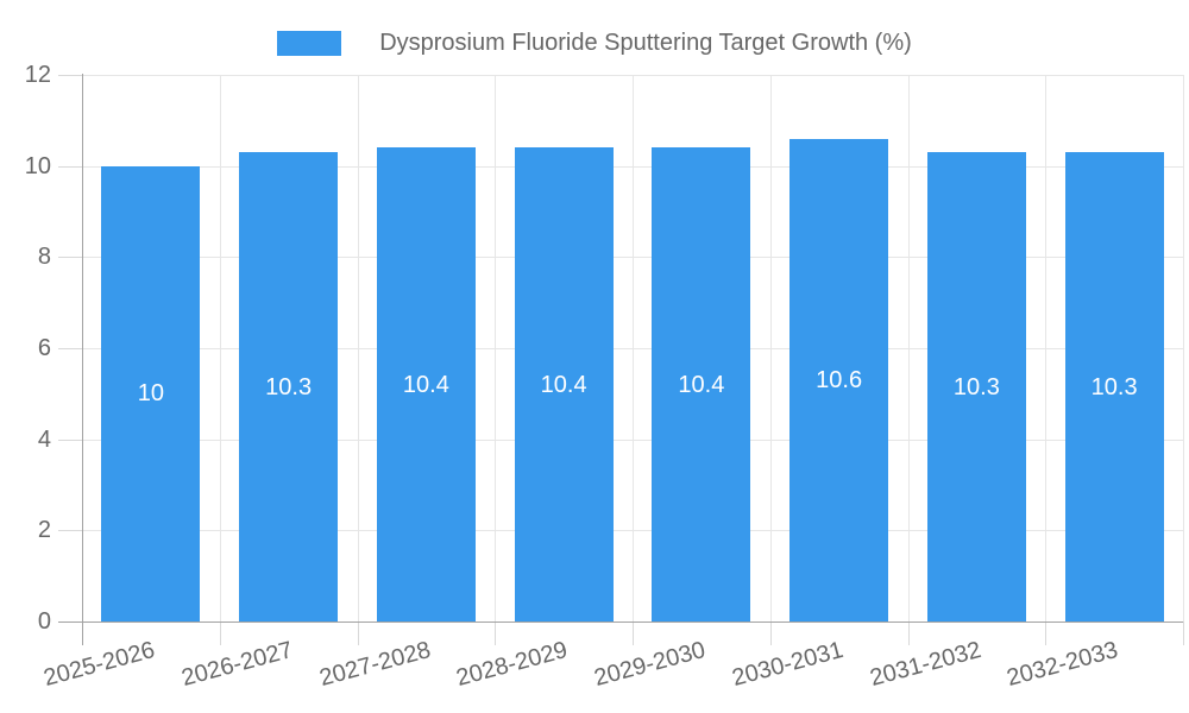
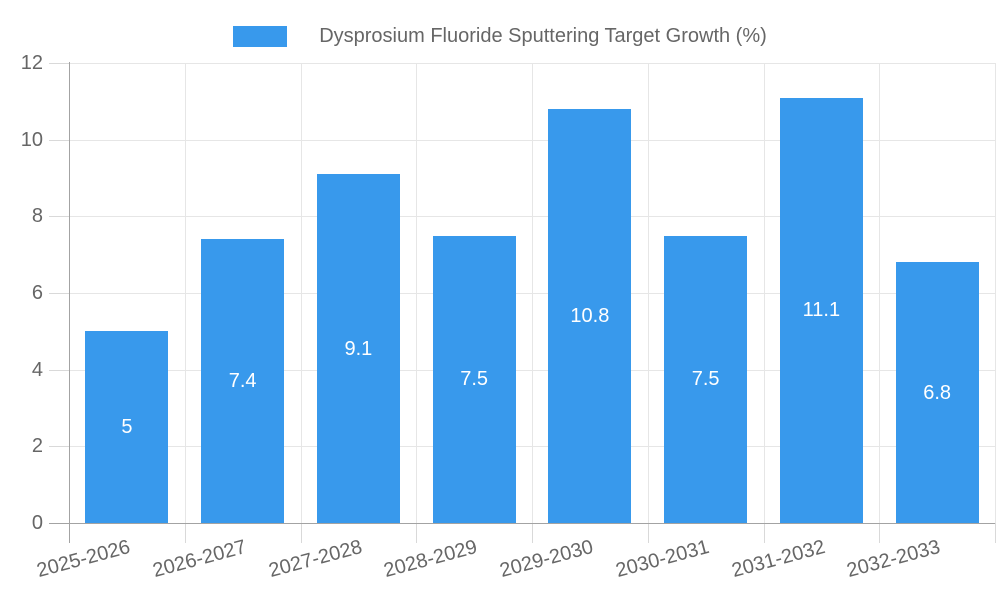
2025-2026: 10 -> 5
2026-2027: 10.3 -> 7.4
2027-2028: 10.4 -> 9.1
2028-2029: 10.4 -> 7.5
2029-2030: 10.4 -> 10.8
2030-2031: 10.6 -> 7.5
2031-2032: 10.3 -> 11.1
2032-2033: 10.3 -> 6.8
